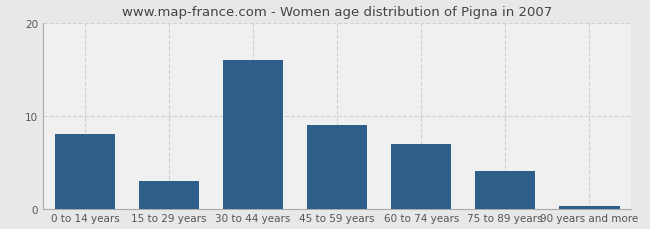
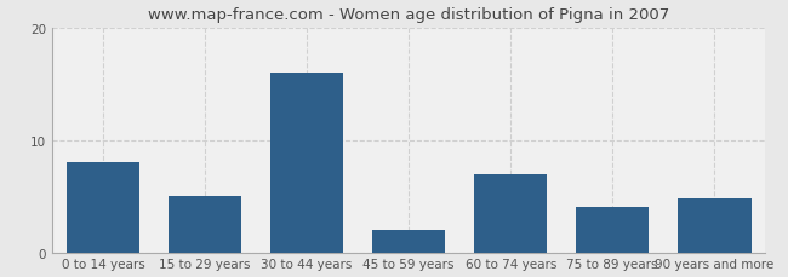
15 to 29 years: 3.0 -> 5.0
45 to 59 years: 9.0 -> 2.0
90 years and more: 0.3 -> 4.8
